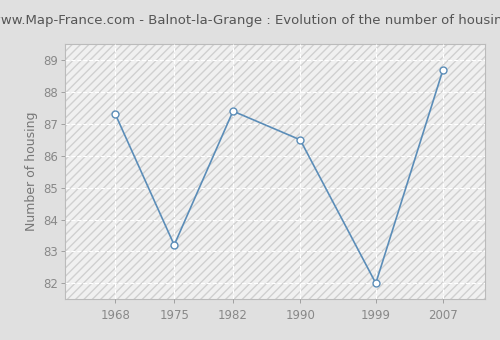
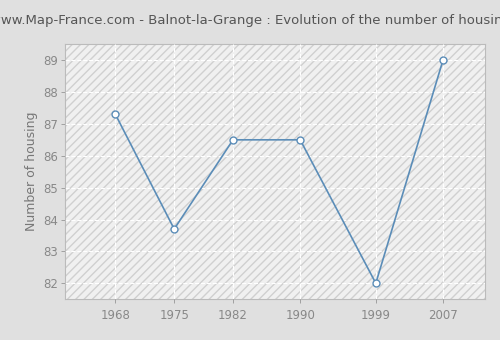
1975: 83.2 -> 83.7
1982: 87.4 -> 86.5
2007: 88.7 -> 89.0
